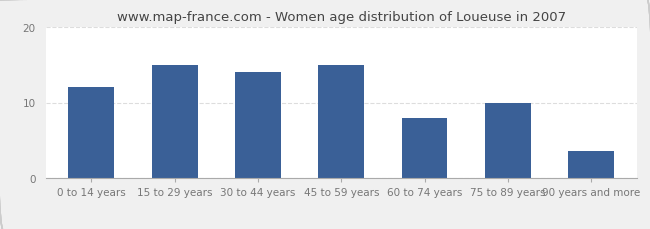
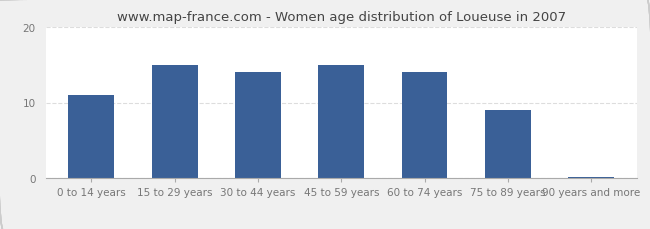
0 to 14 years: 12.0 -> 11.0
60 to 74 years: 8.0 -> 14.0
75 to 89 years: 10.0 -> 9.0
90 years and more: 3.6 -> 0.2
